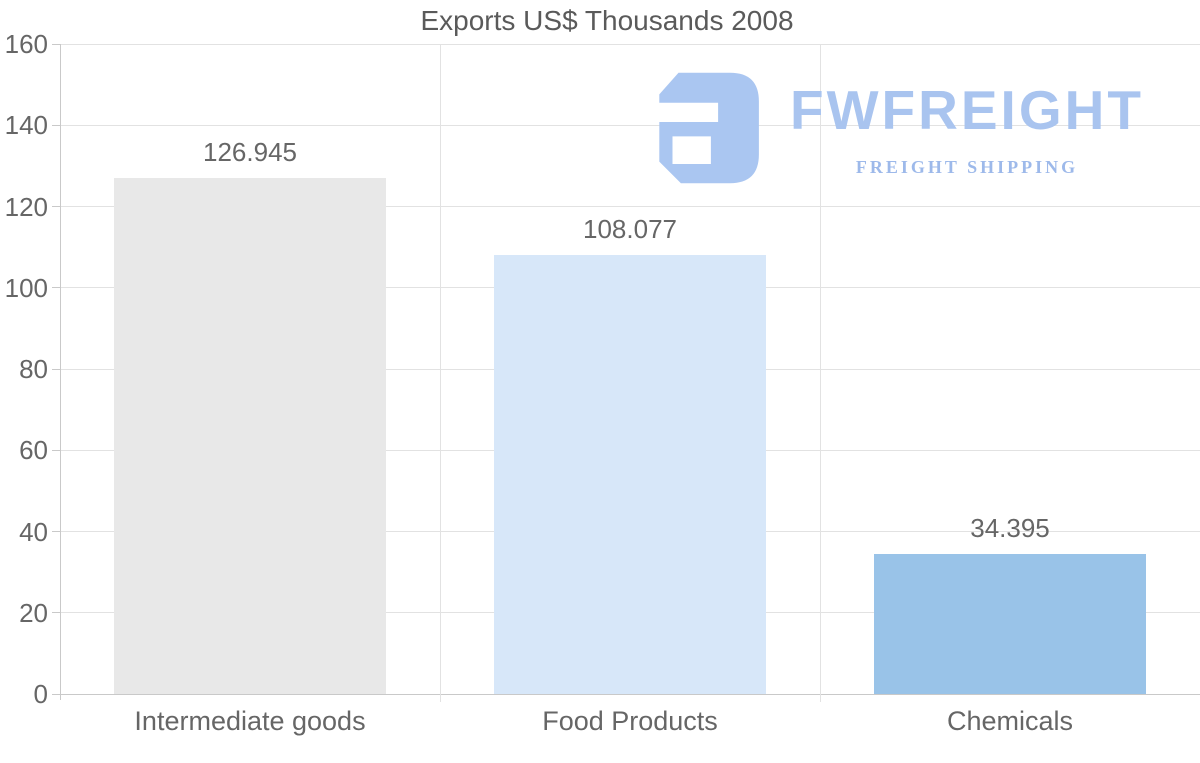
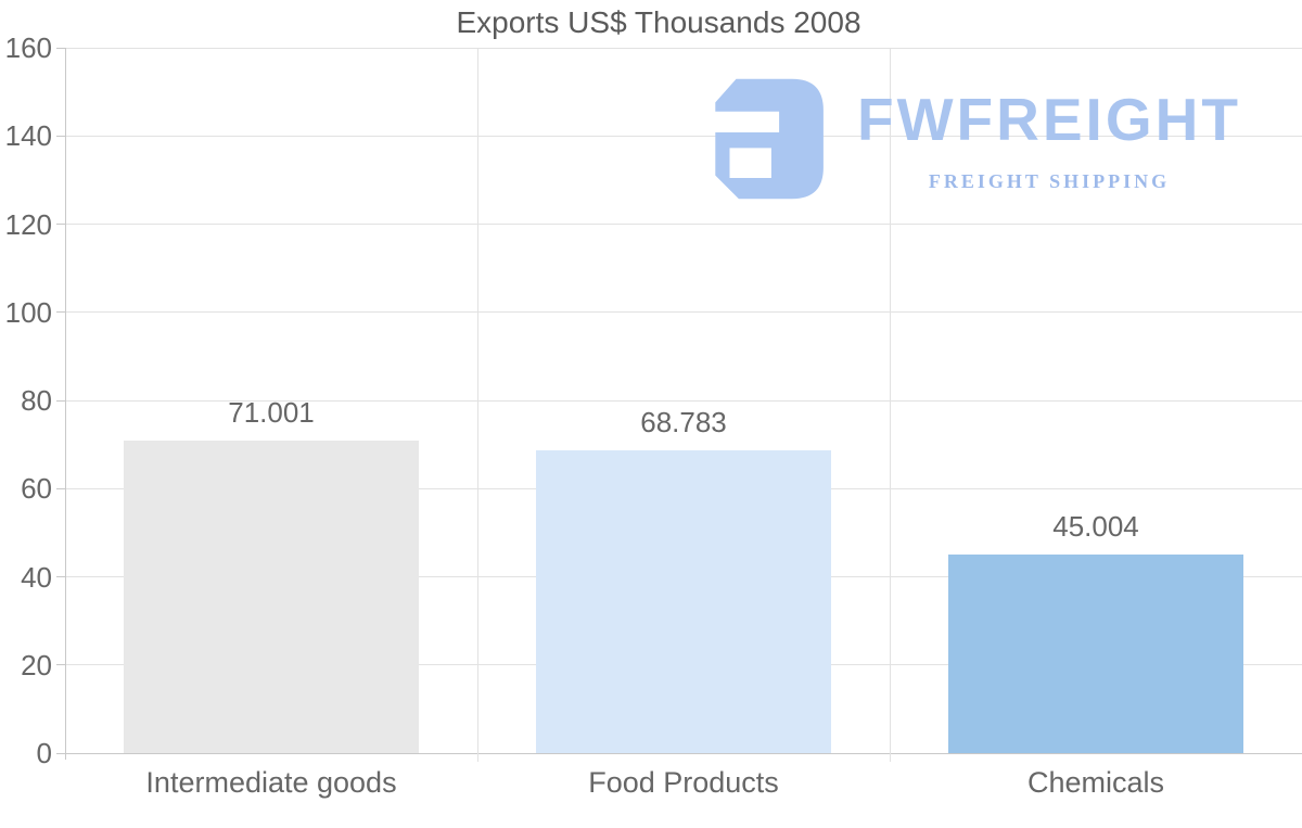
Intermediate goods: 126.945 -> 71.001
Food Products: 108.077 -> 68.783
Chemicals: 34.395 -> 45.004
